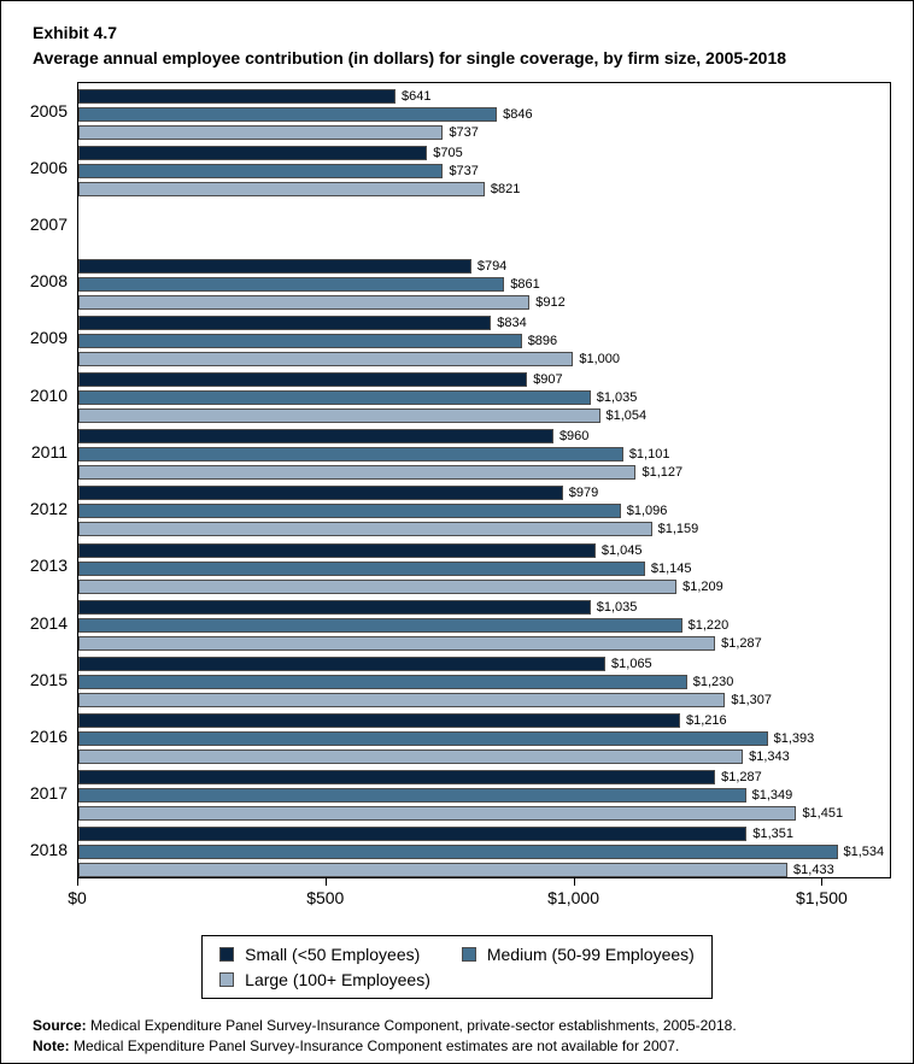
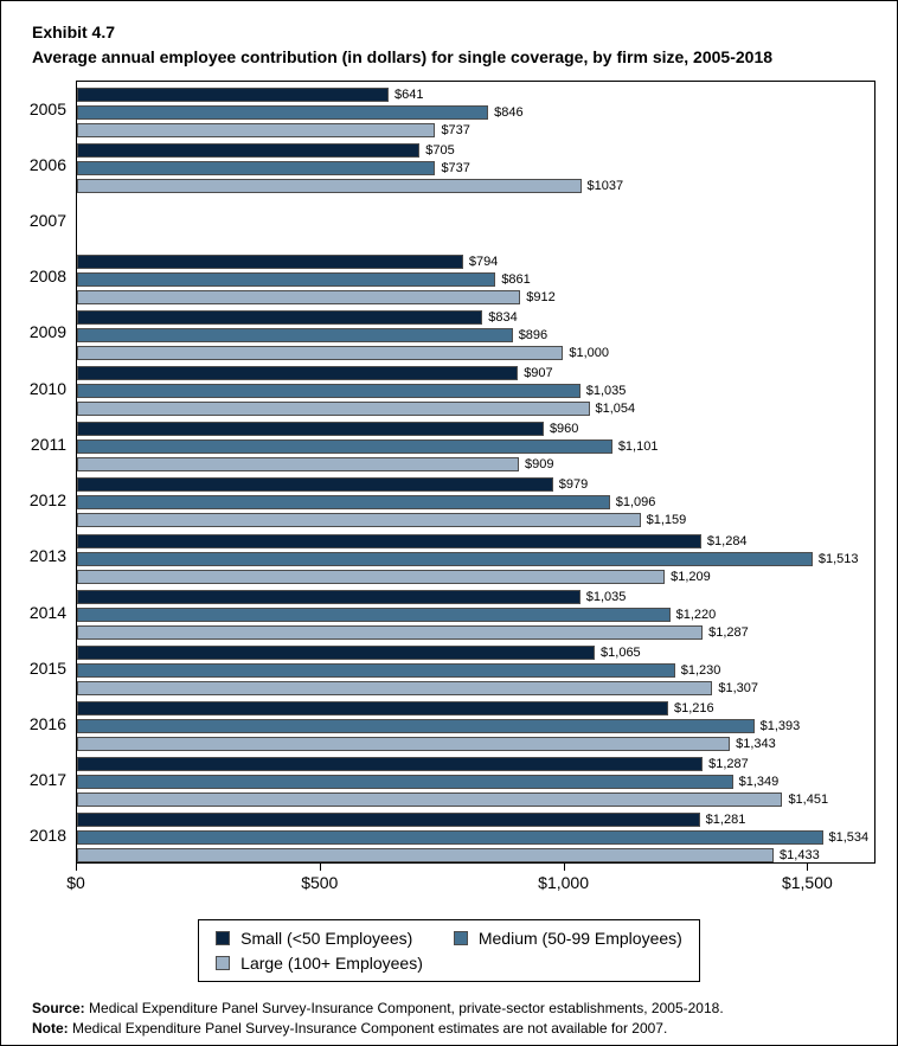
Large (100+ Employees)/2006: $821 -> $1037
Large (100+ Employees)/2011: $1,127 -> $909
Small (<50 Employees)/2013: $1,045 -> $1,284
Medium (50-99 Employees)/2013: $1,145 -> $1,513
Small (<50 Employees)/2018: $1,351 -> $1,281
